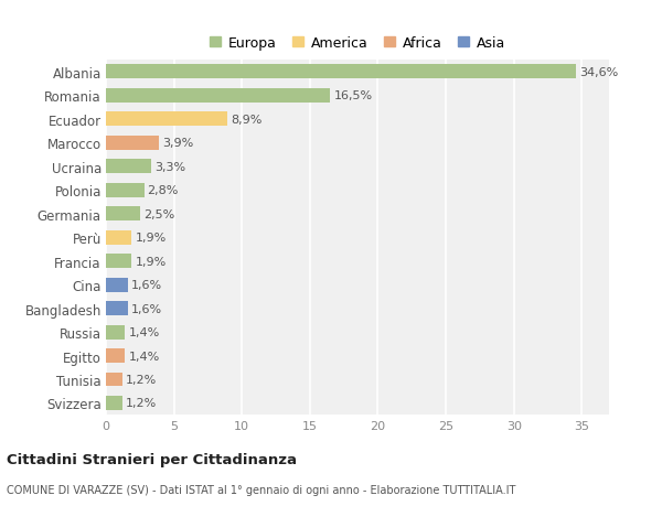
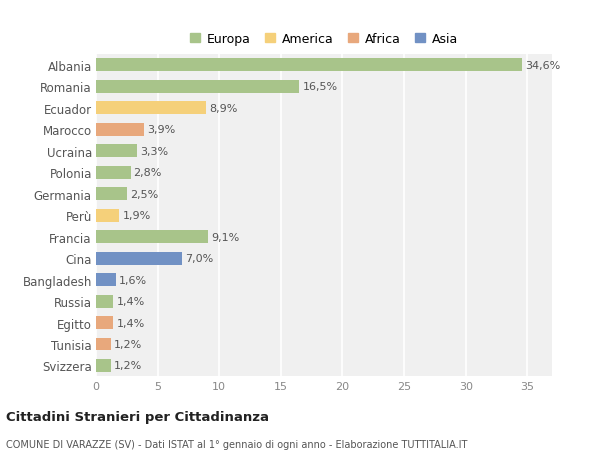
Francia: 1,9% -> 9,1%
Cina: 1,6% -> 7,0%
